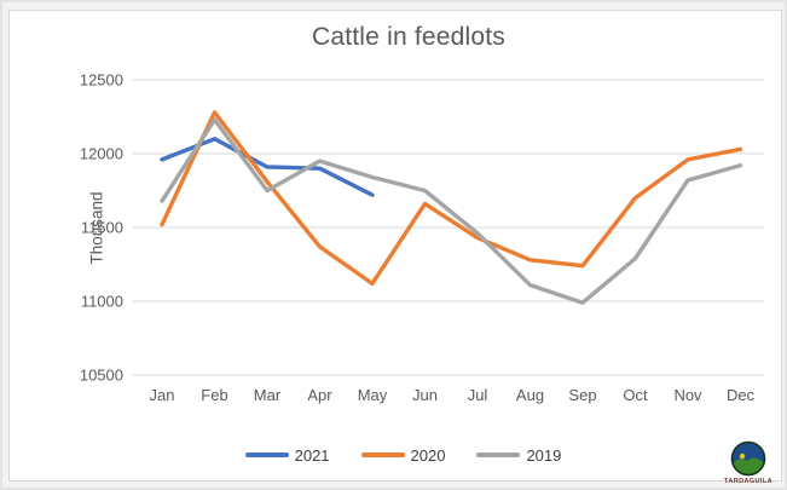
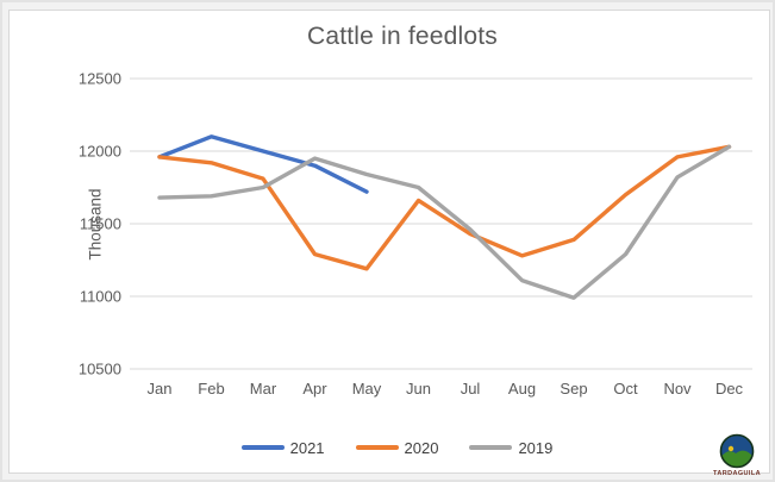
2020/Jan: 11520 -> 11960
2020/Feb: 12280 -> 11920
2019/Feb: 12230 -> 11690
2021/Mar: 11910 -> 12000
2020/Apr: 11370 -> 11290
2020/May: 11120 -> 11190
2020/Sep: 11240 -> 11390
2019/Dec: 11920 -> 12030
